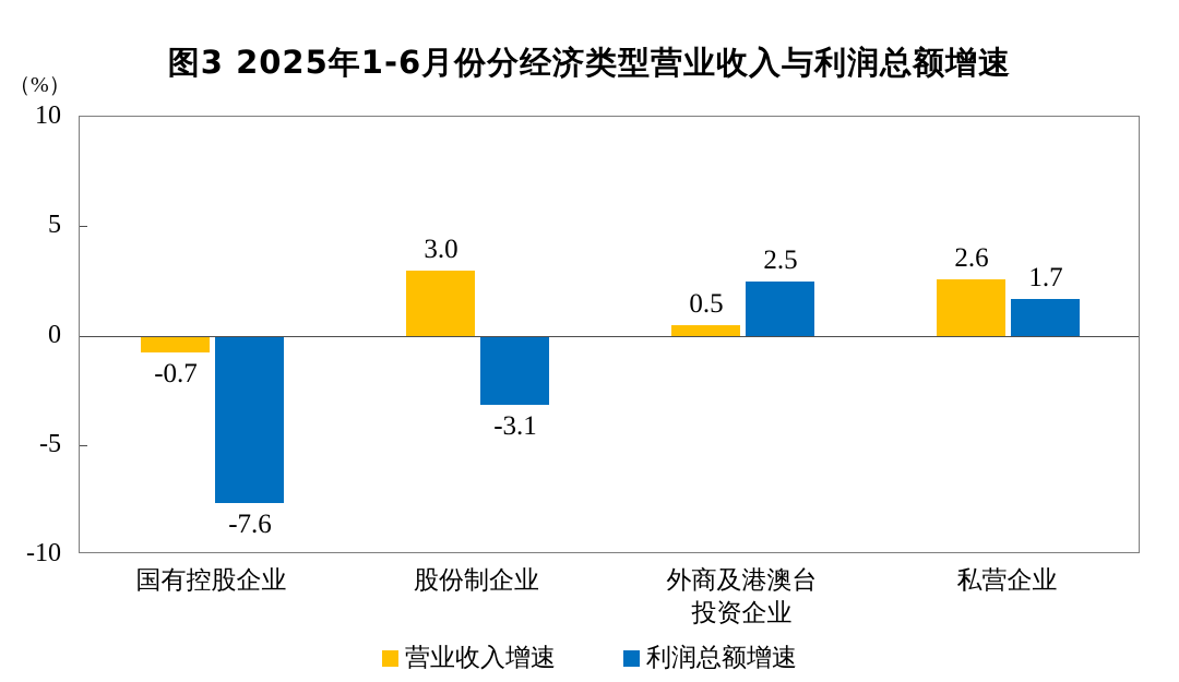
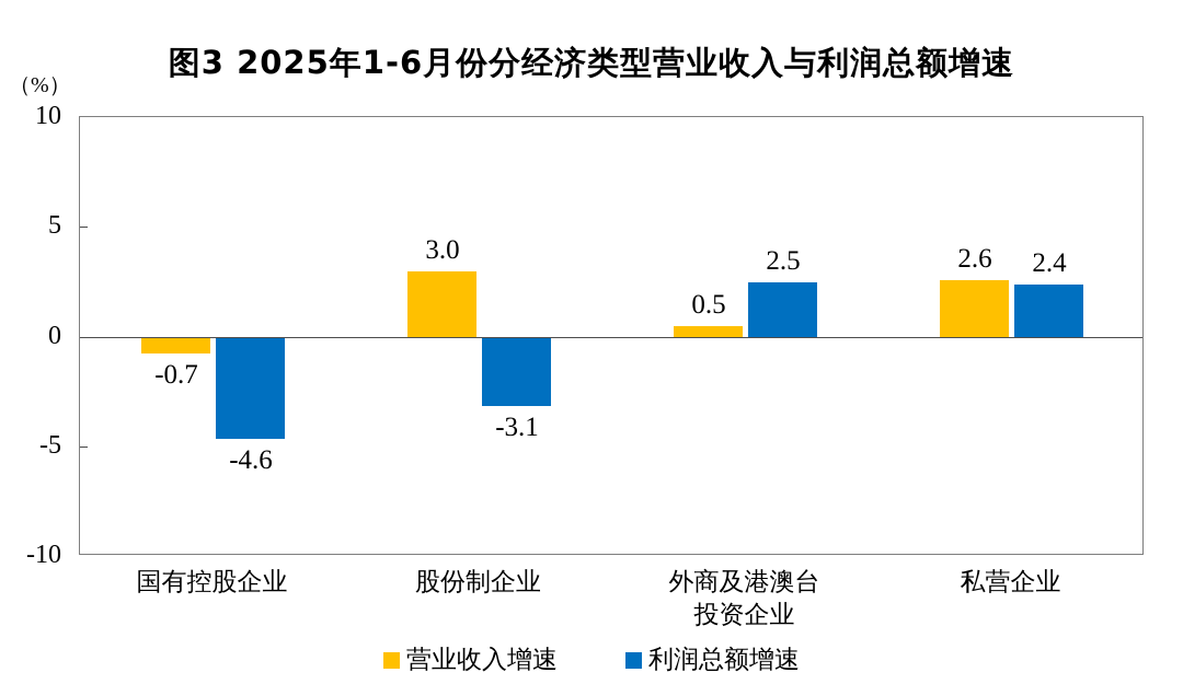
利润总额增速/国有控股企业: -7.6 -> -4.6
利润总额增速/私营企业: 1.7 -> 2.4
